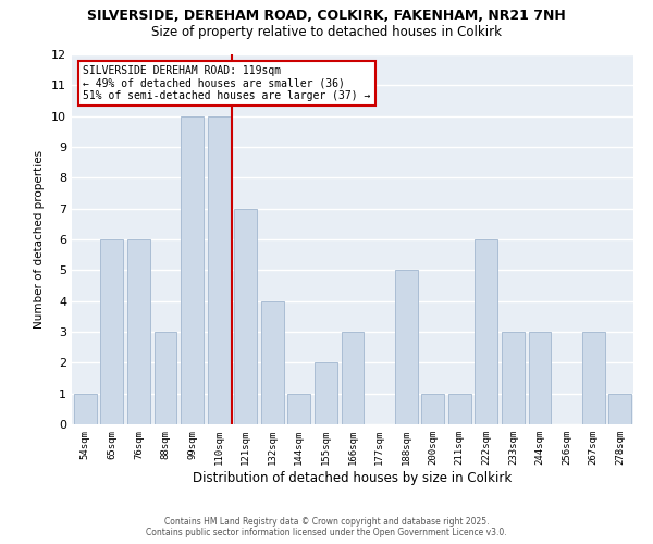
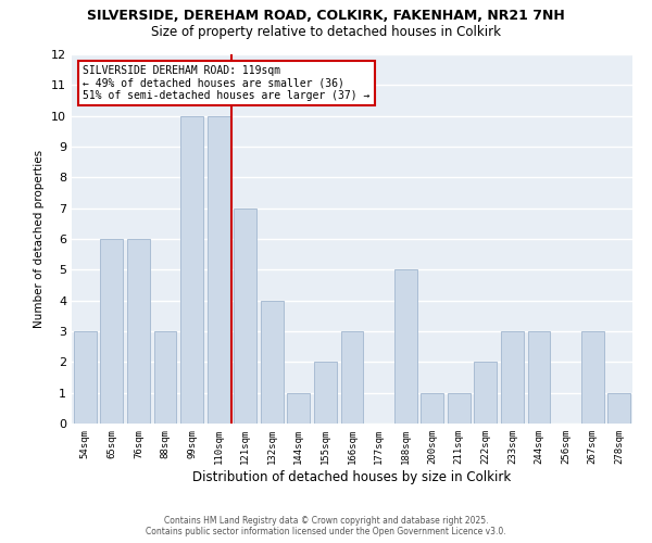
54sqm: 1 -> 3
222sqm: 6 -> 2
